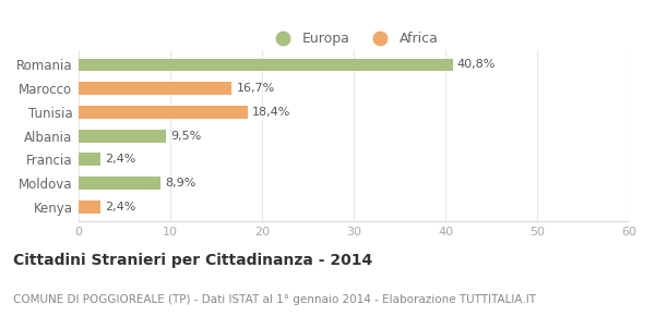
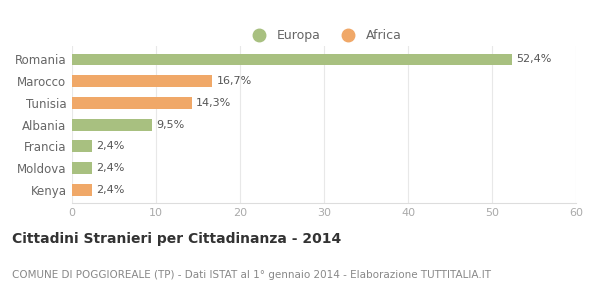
Romania: 40,8% -> 52,4%
Tunisia: 18,4% -> 14,3%
Moldova: 8,9% -> 2,4%
